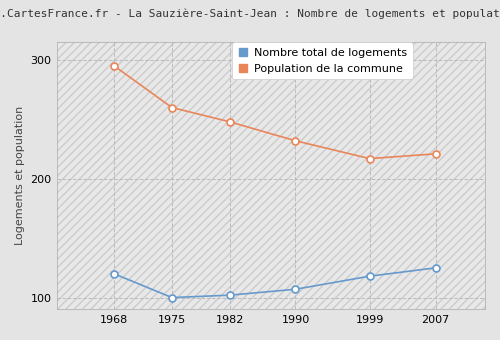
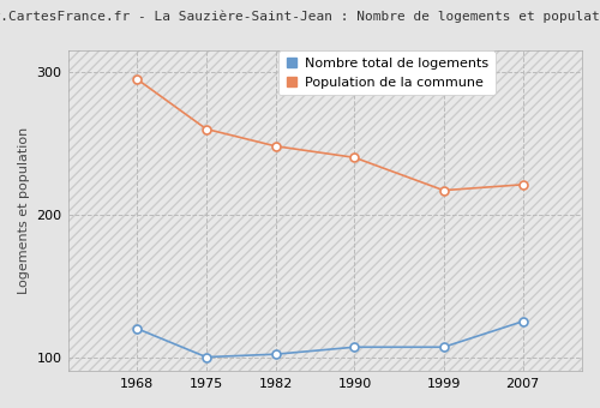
Population de la commune/1990: 232 -> 240
Nombre total de logements/1999: 118 -> 107
